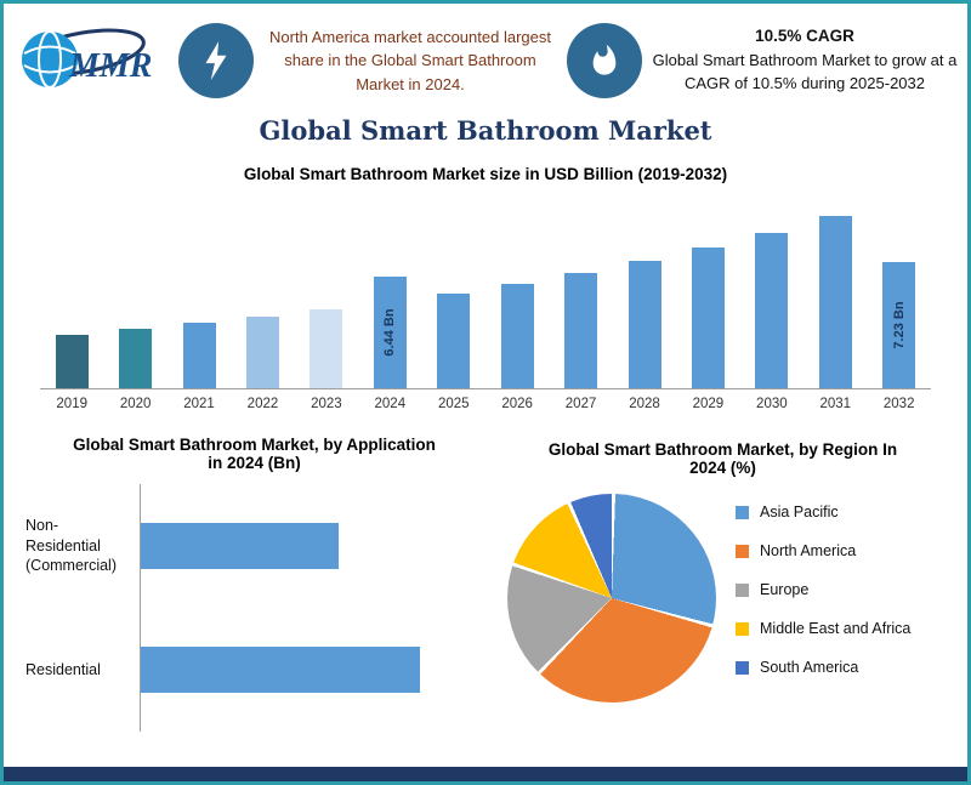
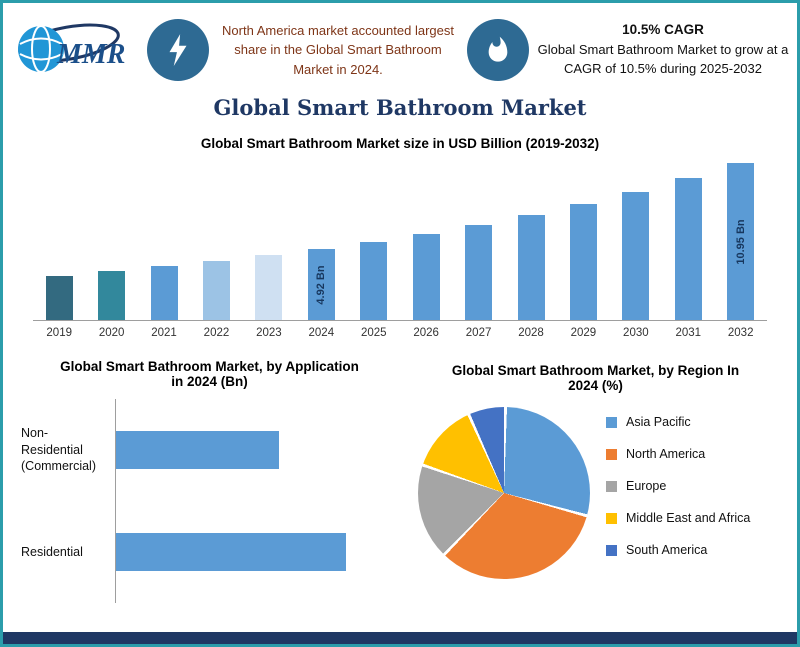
Global Smart Bathroom Market size in USD Billion (2019-2032)/2024: 6.44 -> 4.92
Global Smart Bathroom Market size in USD Billion (2019-2032)/2032: 7.23 -> 10.95
